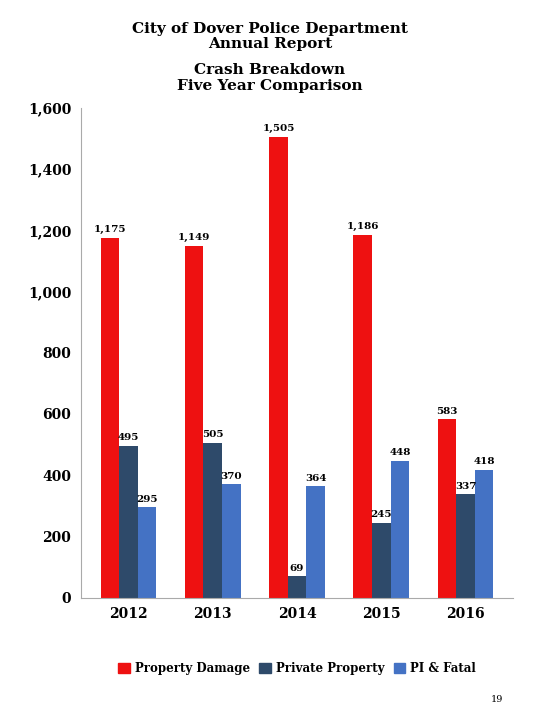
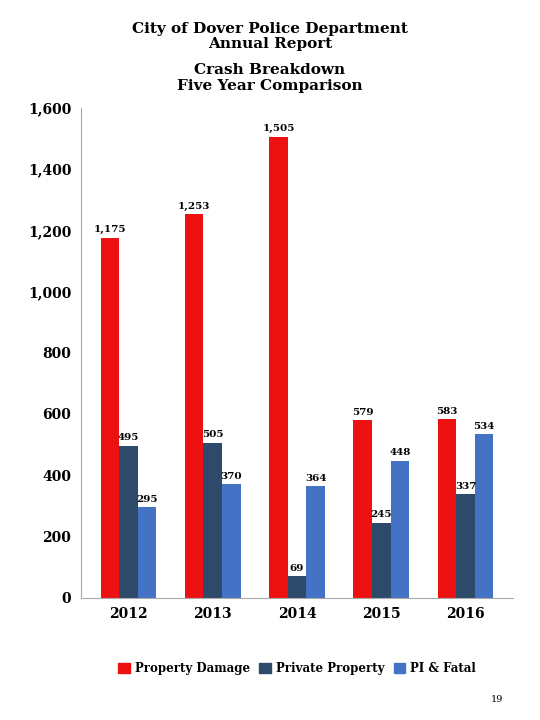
Property Damage/2013: 1,149 -> 1,253
Property Damage/2015: 1,186 -> 579
PI & Fatal/2016: 418 -> 534
